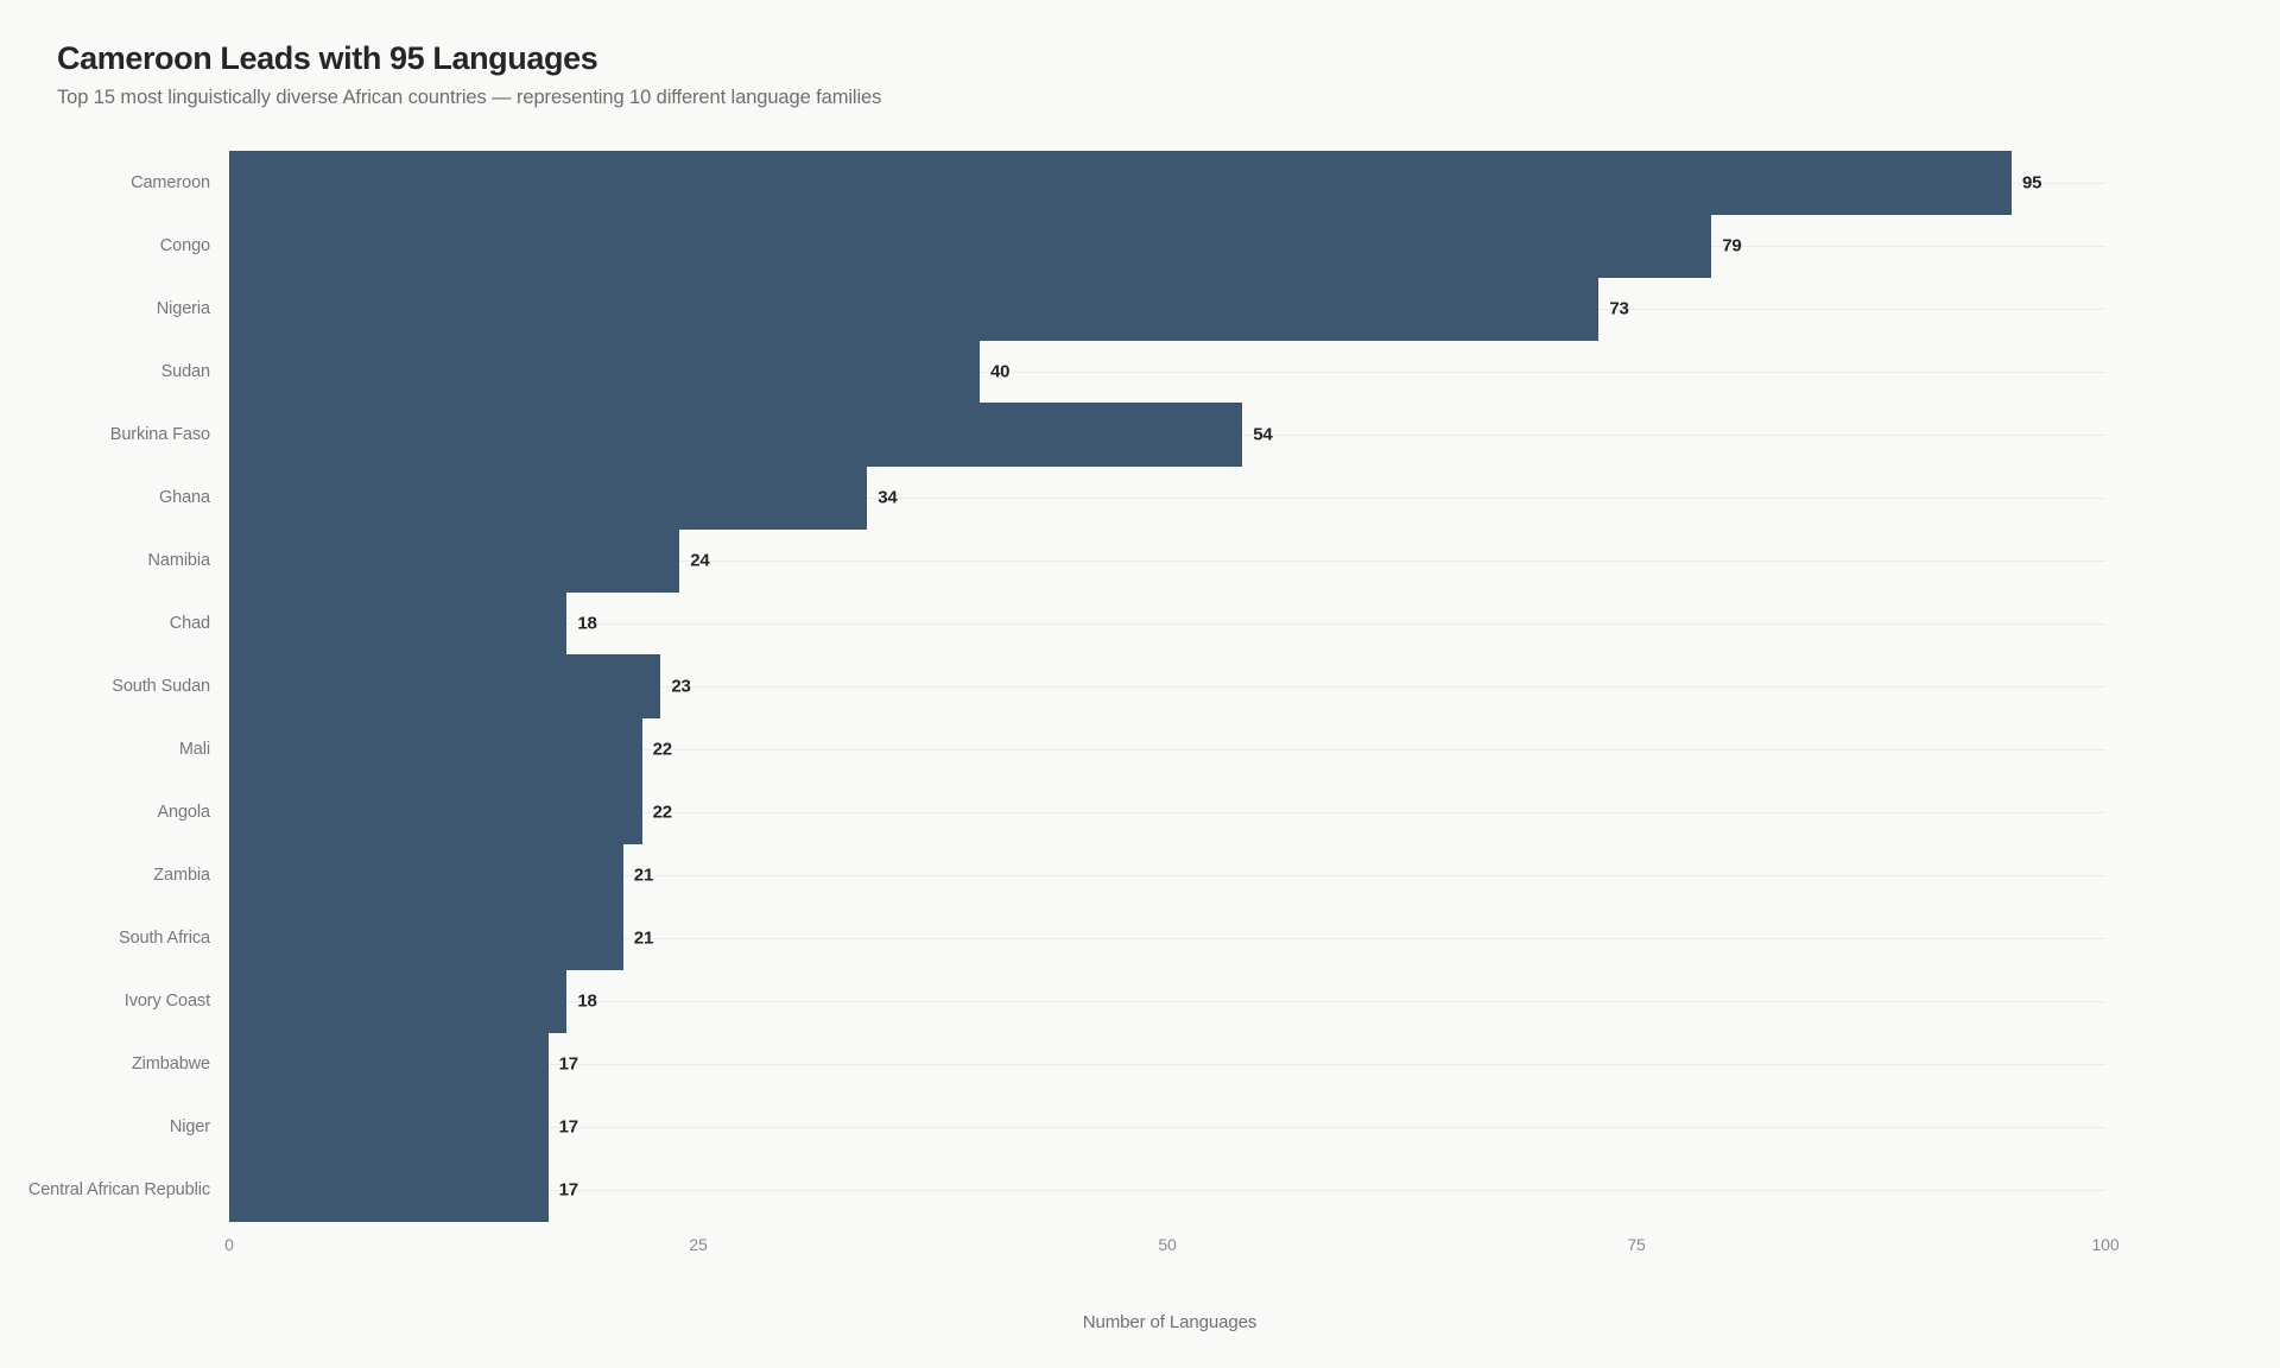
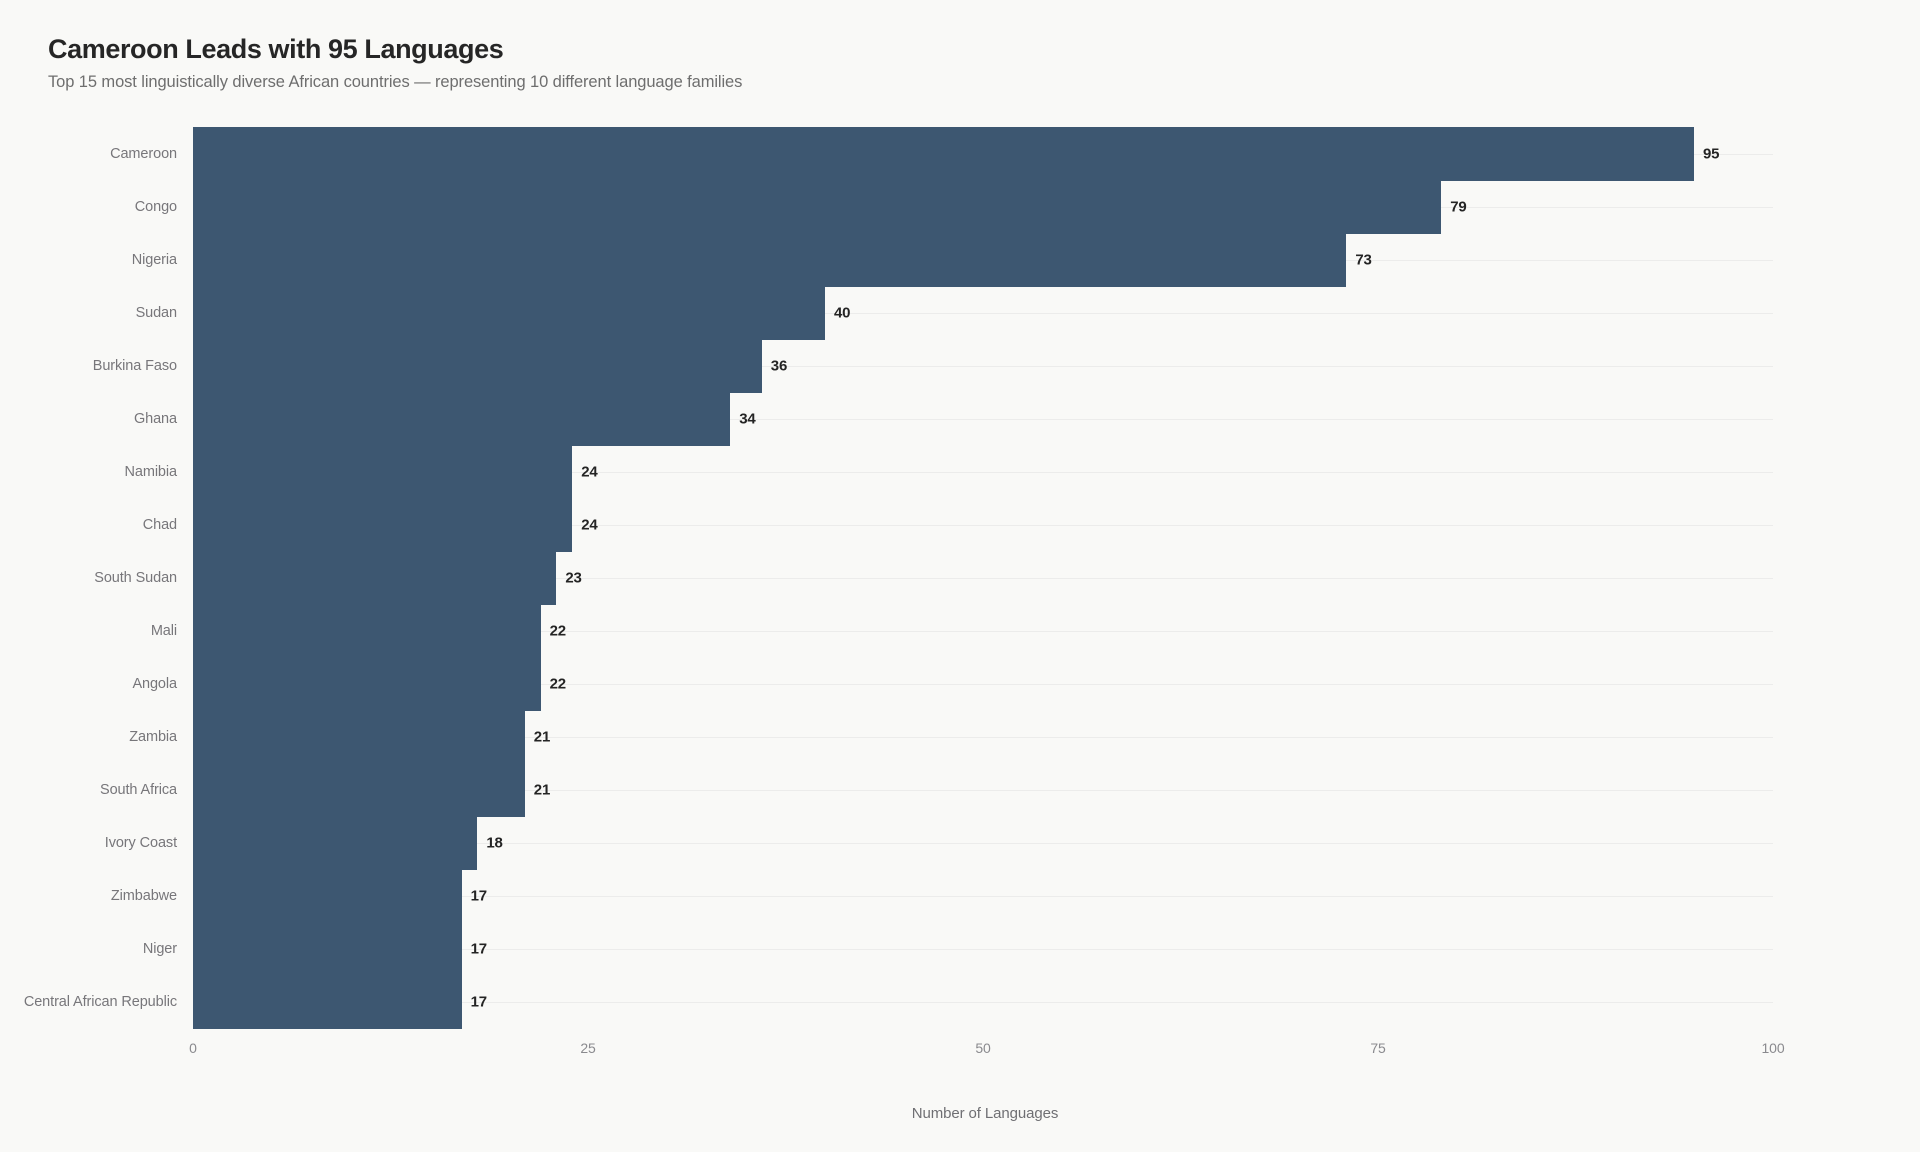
Burkina Faso: 54 -> 36
Chad: 18 -> 24
